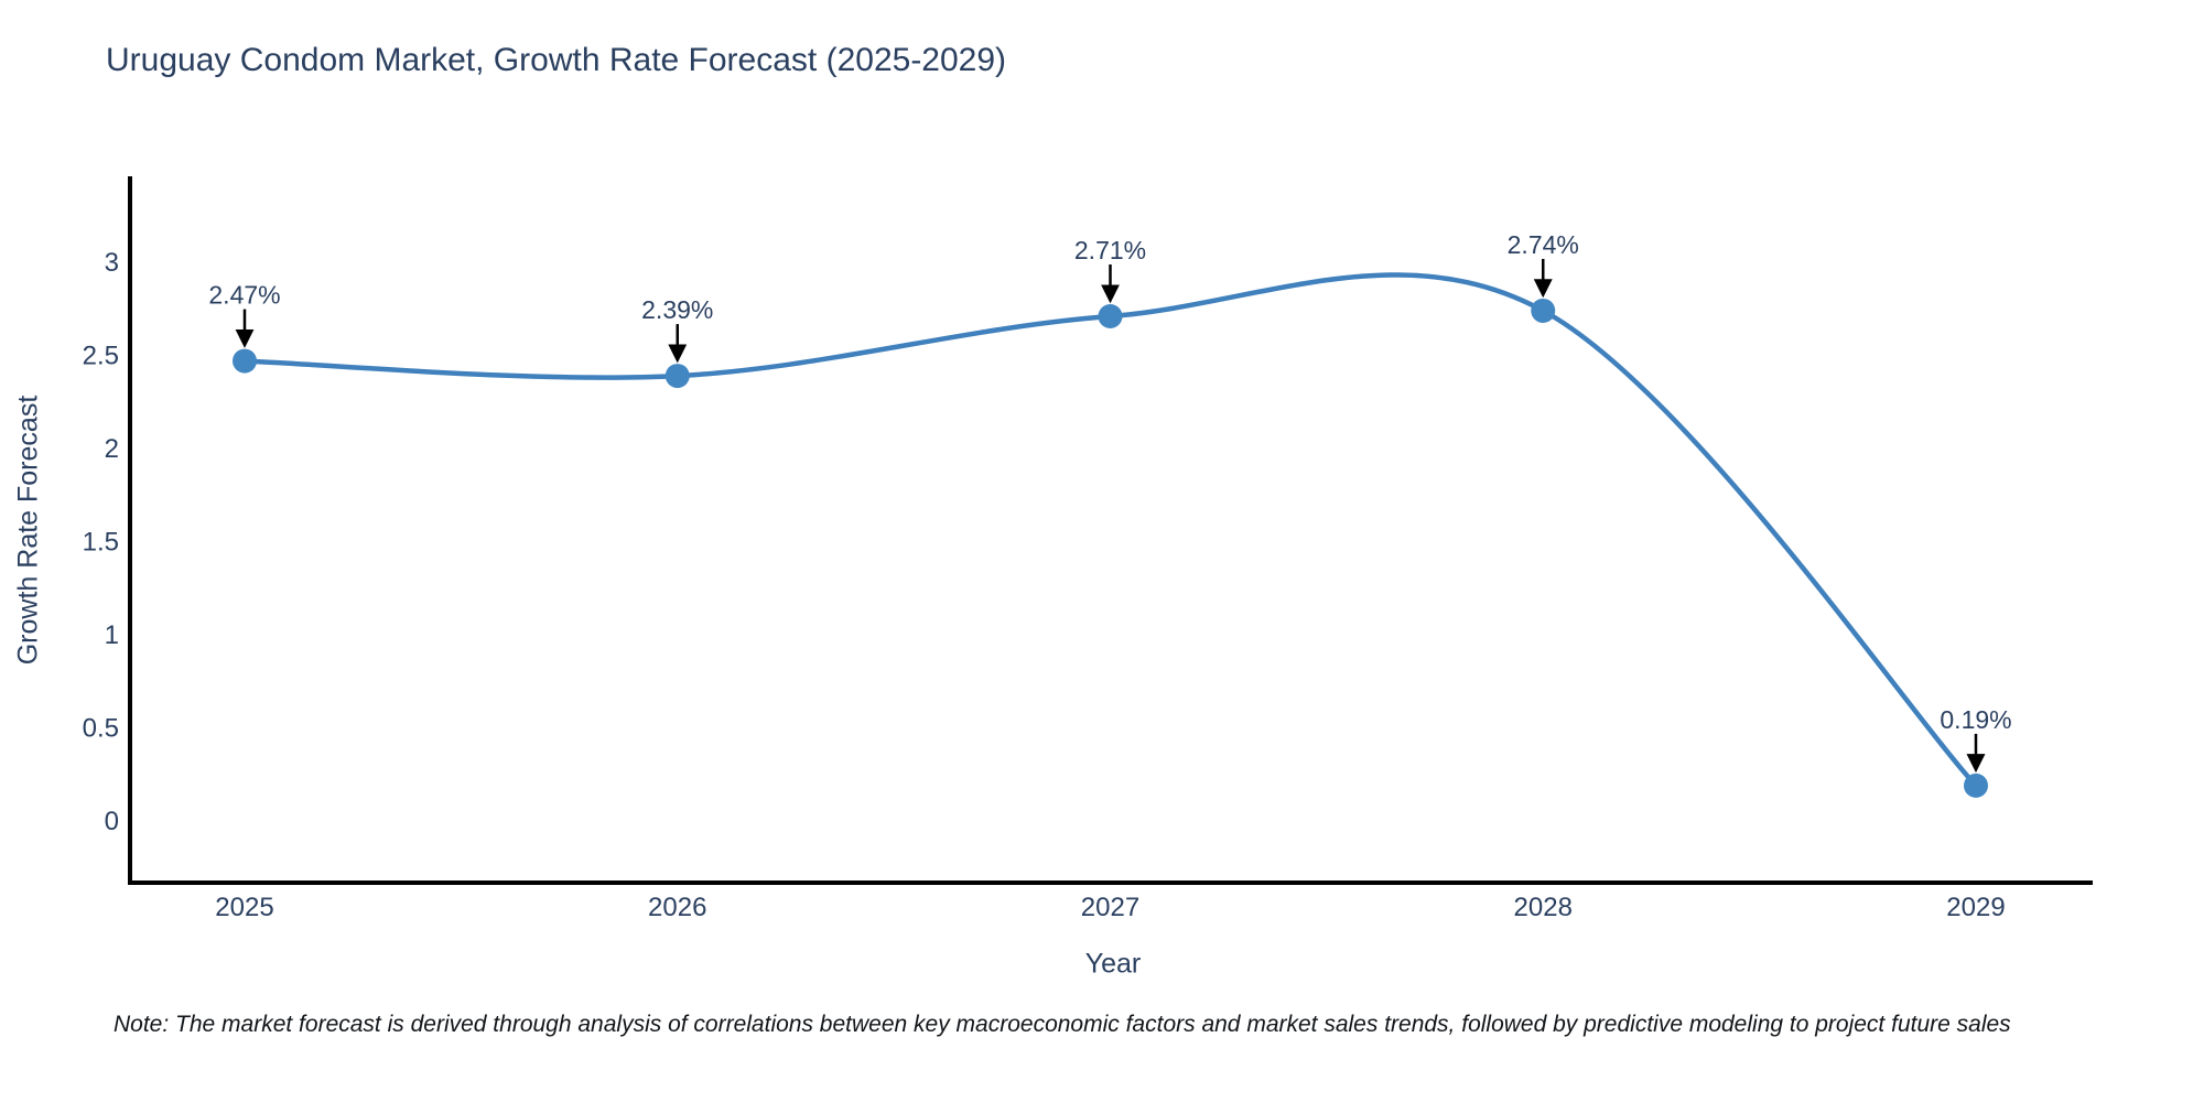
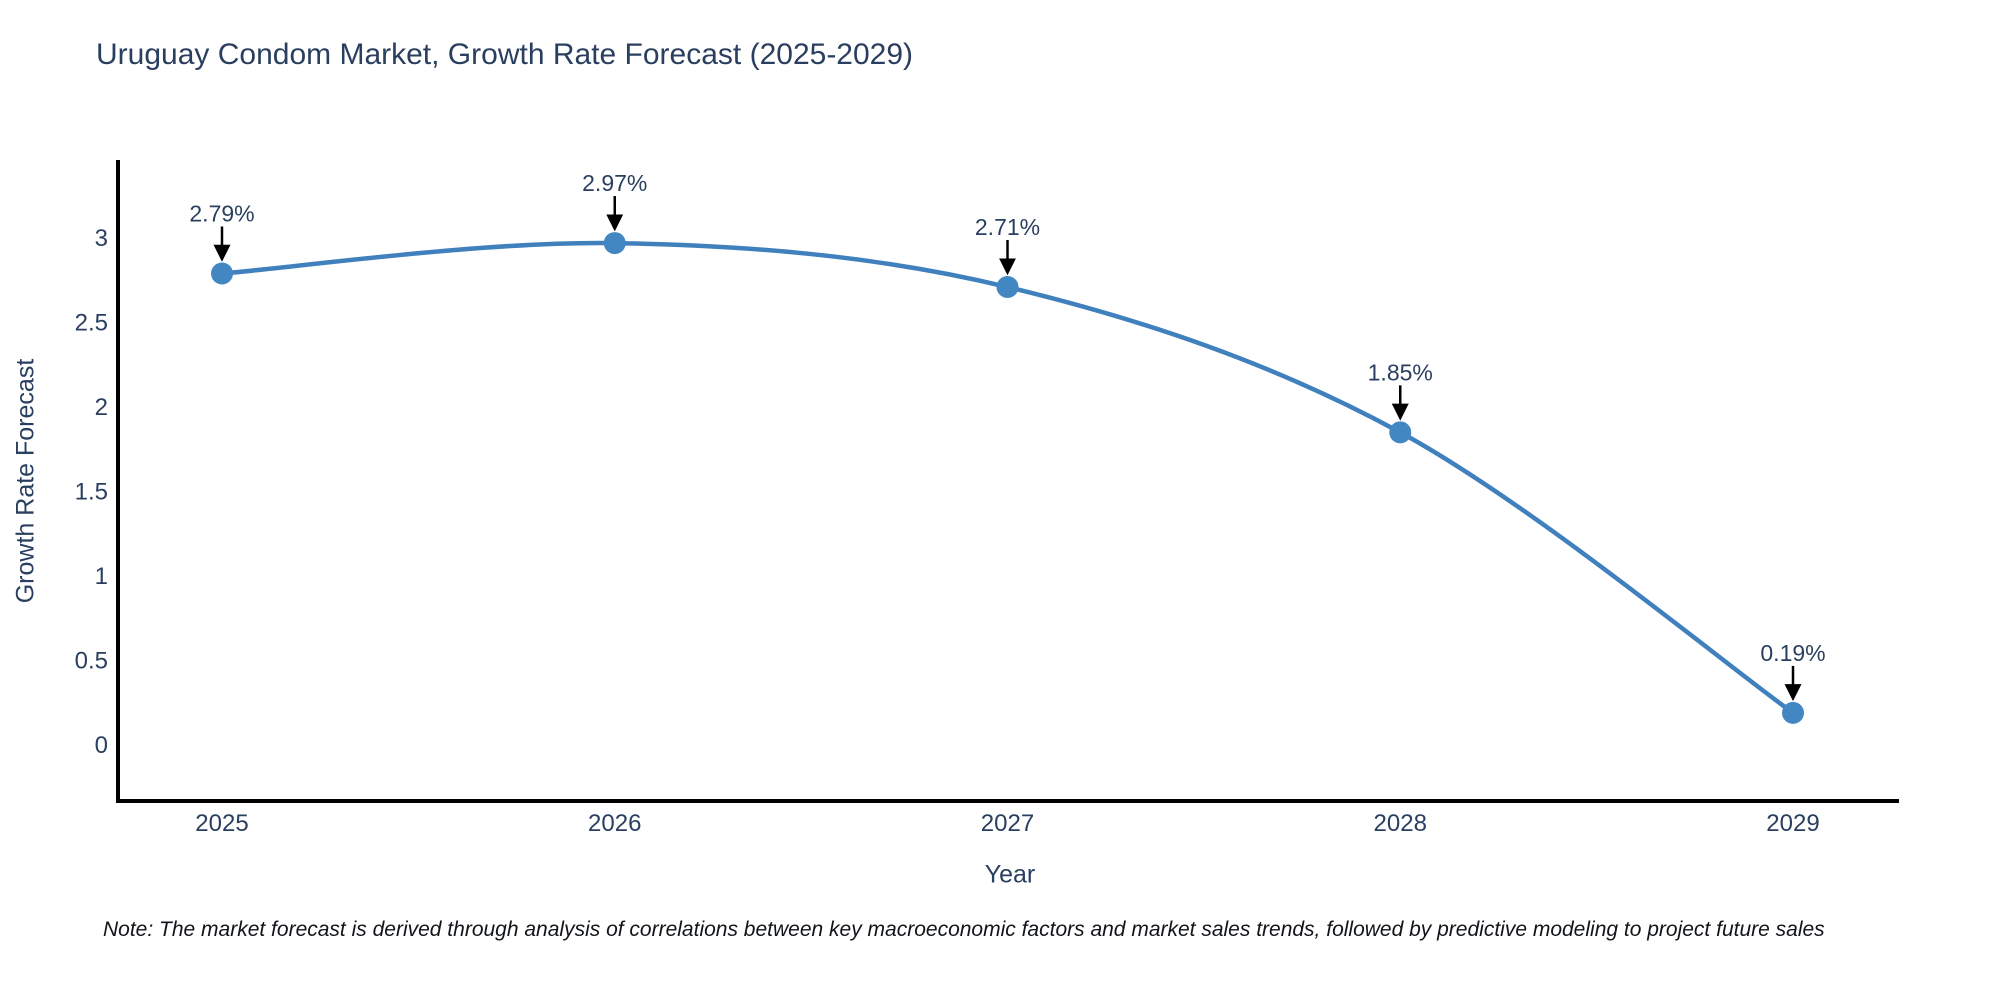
2025: 2.47% -> 2.79%
2026: 2.39% -> 2.97%
2028: 2.74% -> 1.85%
